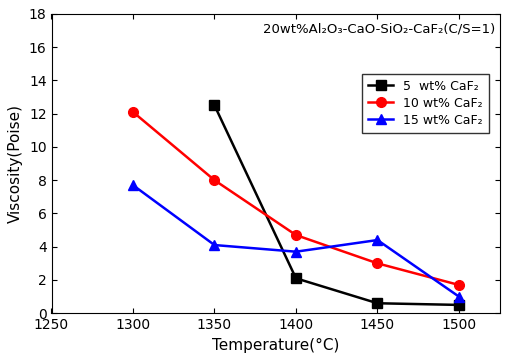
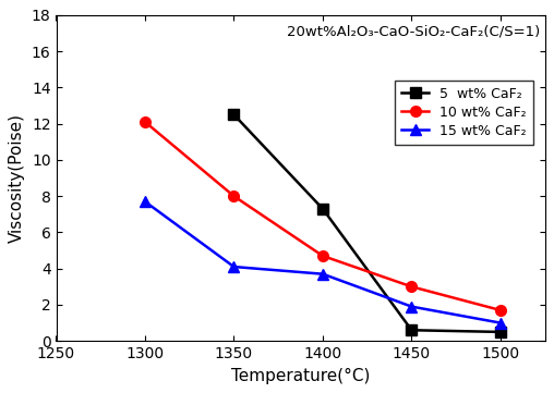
5 wt% CaF₂/1400: 2.1 -> 7.3
15 wt% CaF₂/1450: 4.4 -> 1.9
